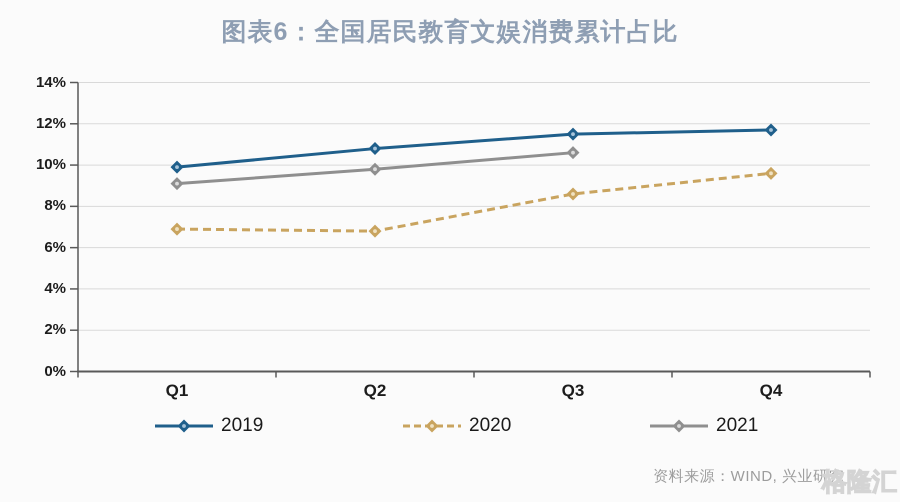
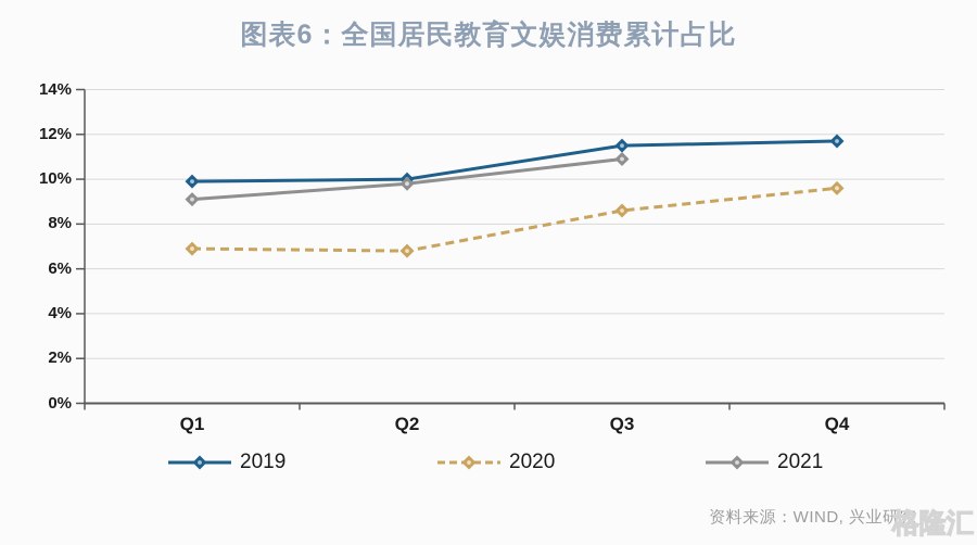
2019/Q2: 10.8% -> 10.0%
2021/Q3: 10.6% -> 10.9%
